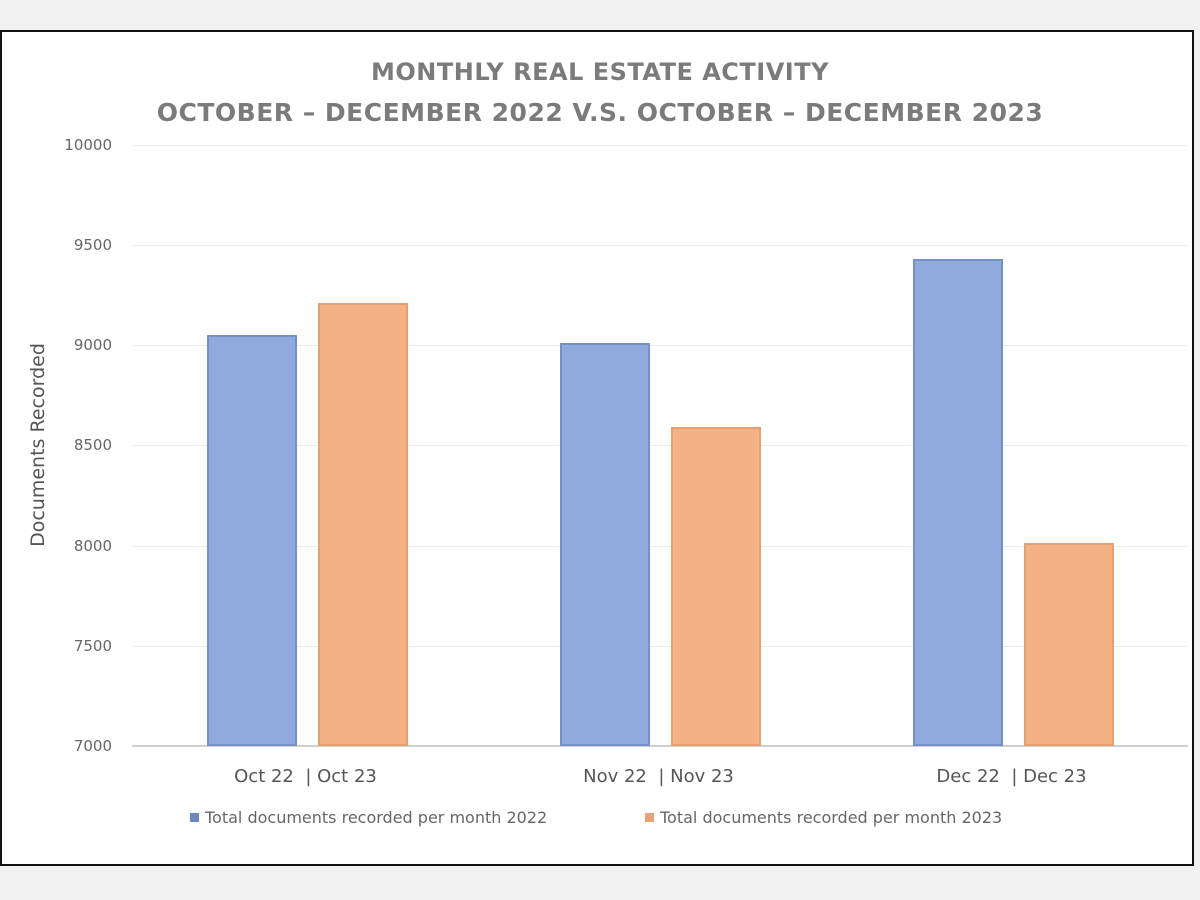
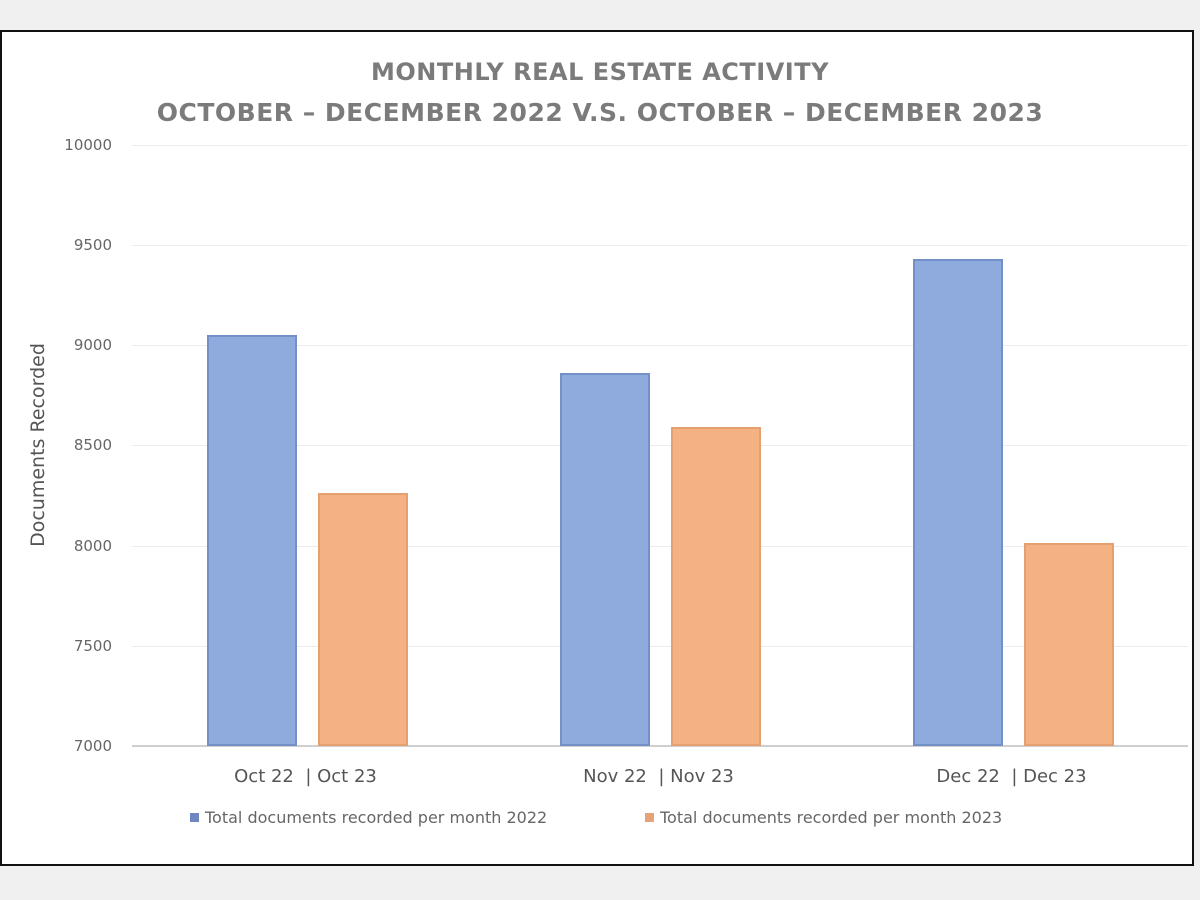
Total documents recorded per month 2023/Oct 22 | Oct 23: 9210 -> 8260
Total documents recorded per month 2022/Nov 22 | Nov 23: 9010 -> 8860
